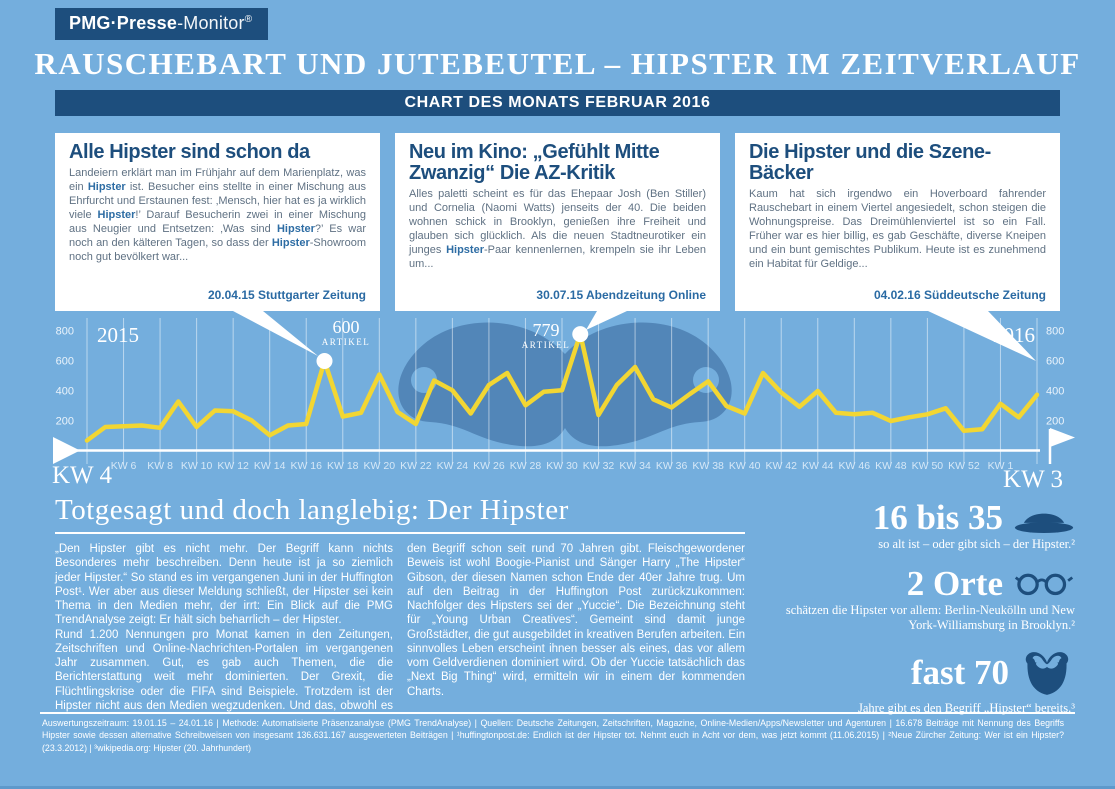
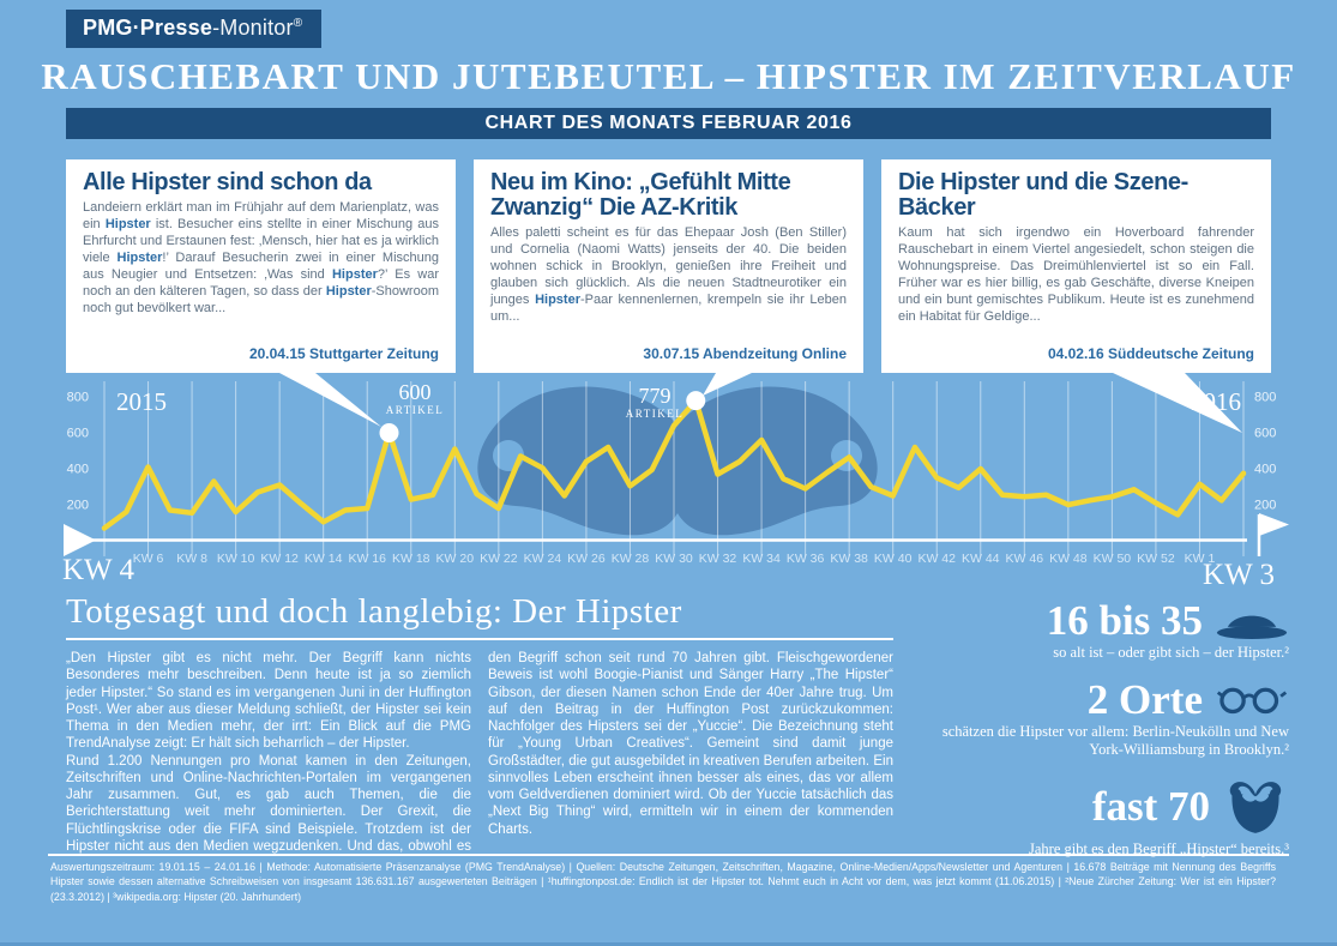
KW 6: 160 -> 410
KW 12: 260 -> 310
KW 30: 400 -> 640
KW 32: 240 -> 370
KW 42: 390 -> 350
KW 52: 140 -> 210
